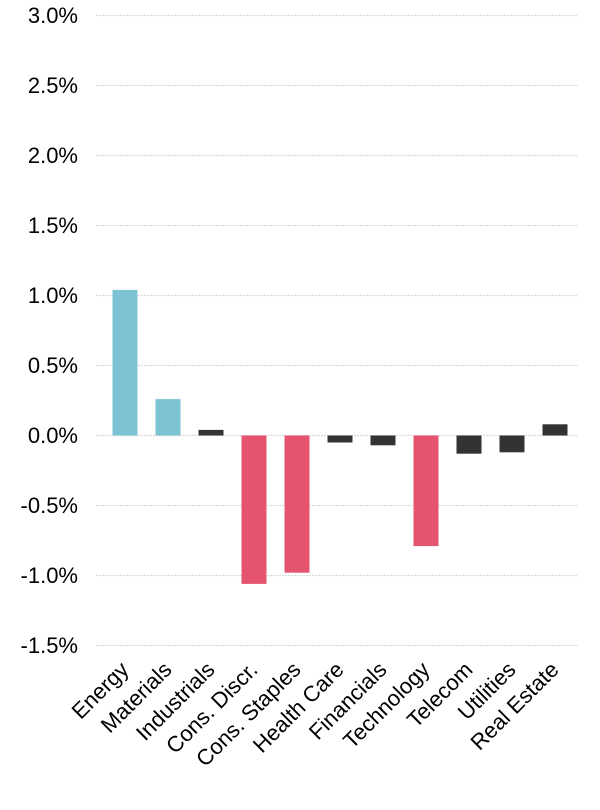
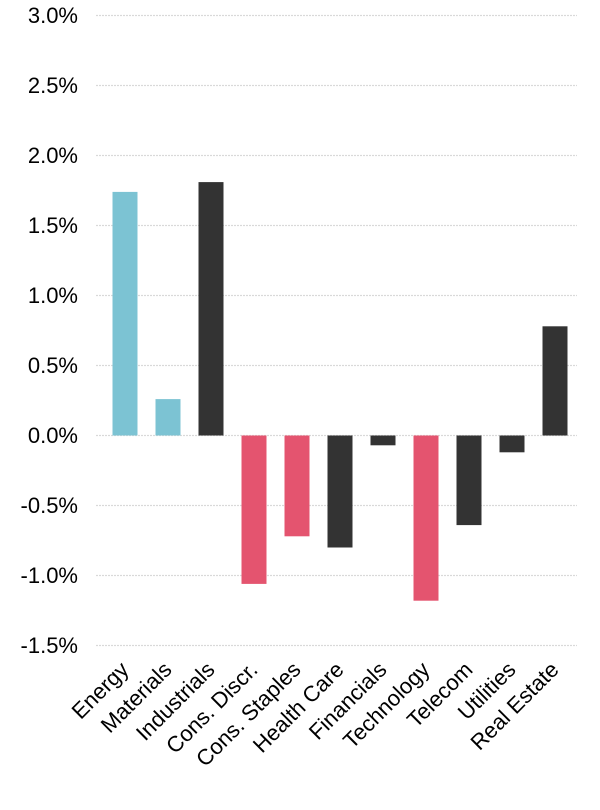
Energy: 1.04% -> 1.74%
Industrials: 0.04% -> 1.81%
Cons. Staples: -0.98% -> -0.72%
Health Care: -0.05% -> -0.80%
Technology: -0.79% -> -1.18%
Telecom: -0.13% -> -0.64%
Real Estate: 0.08% -> 0.78%
